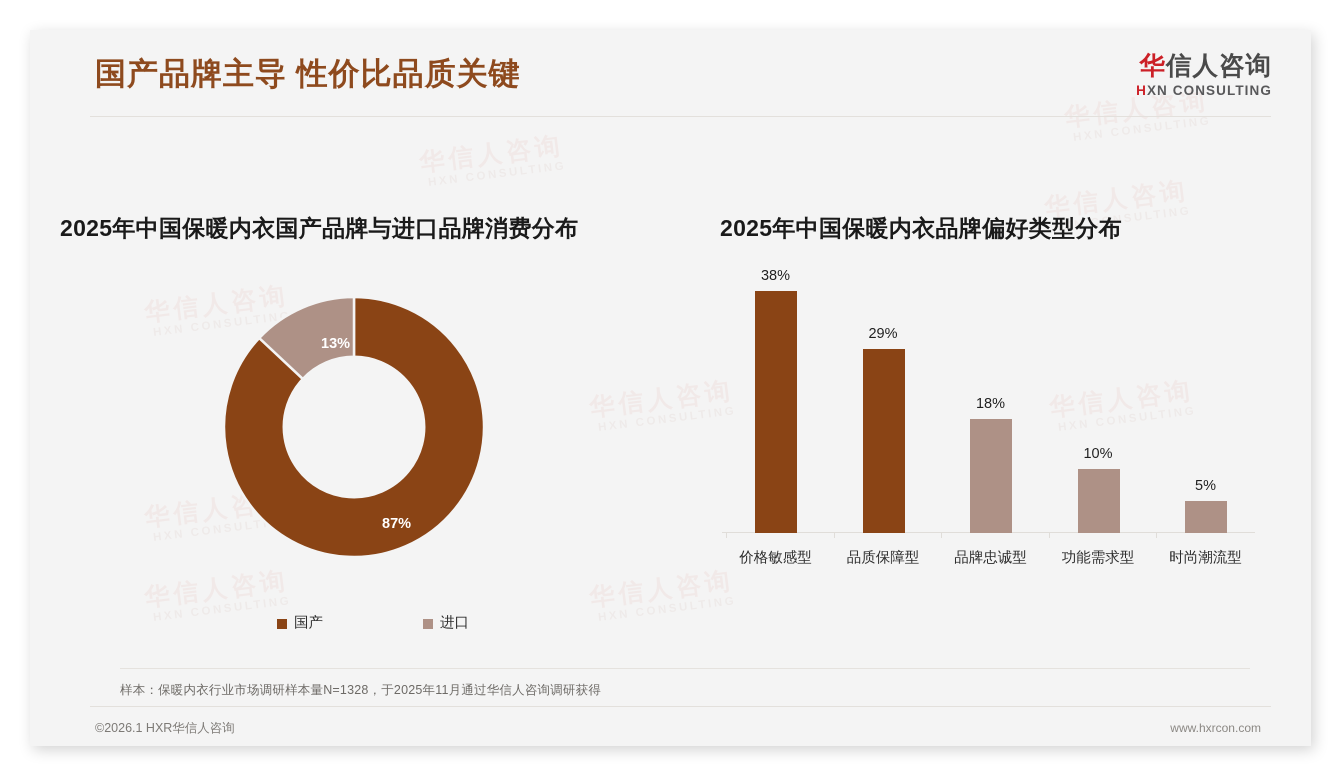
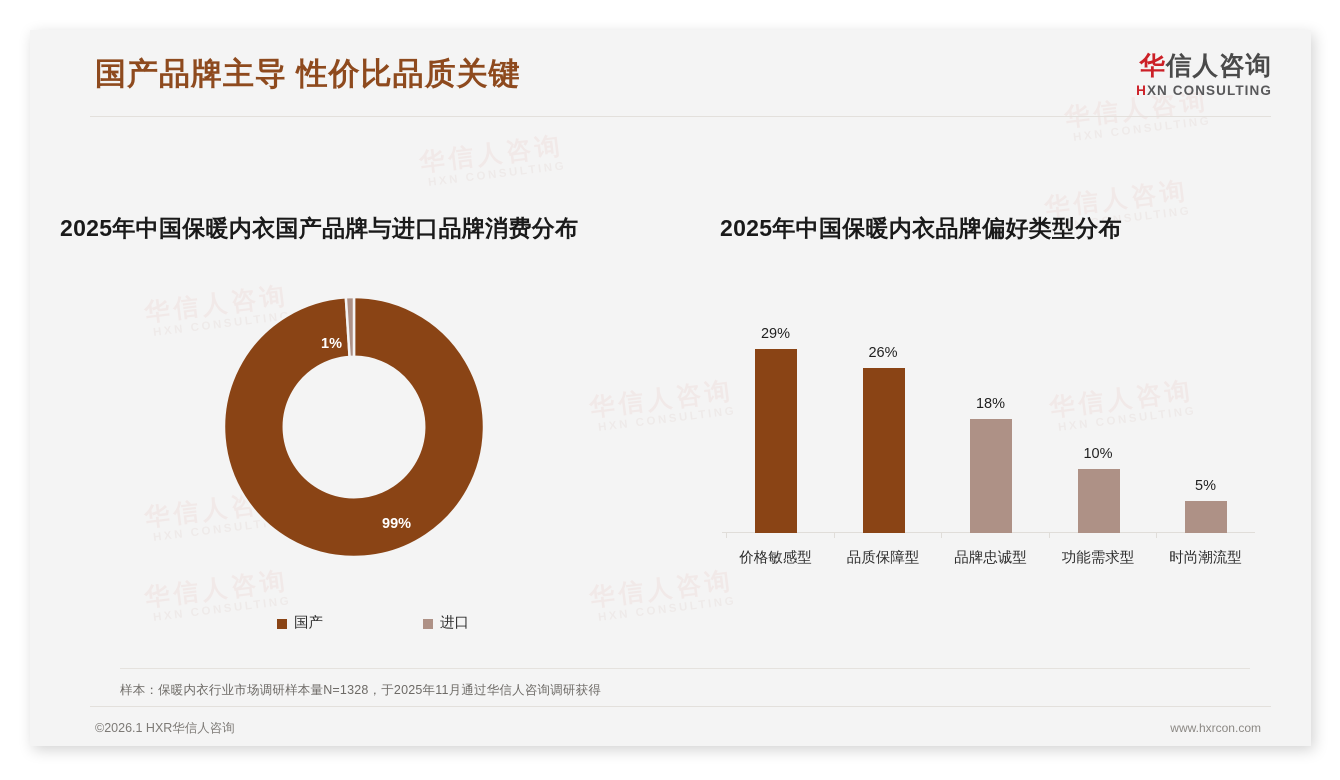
2025年中国保暖内衣国产品牌与进口品牌消费分布/国产: 87% -> 99%
2025年中国保暖内衣国产品牌与进口品牌消费分布/进口: 13% -> 1%
2025年中国保暖内衣品牌偏好类型分布/价格敏感型: 38% -> 29%
2025年中国保暖内衣品牌偏好类型分布/品质保障型: 29% -> 26%
